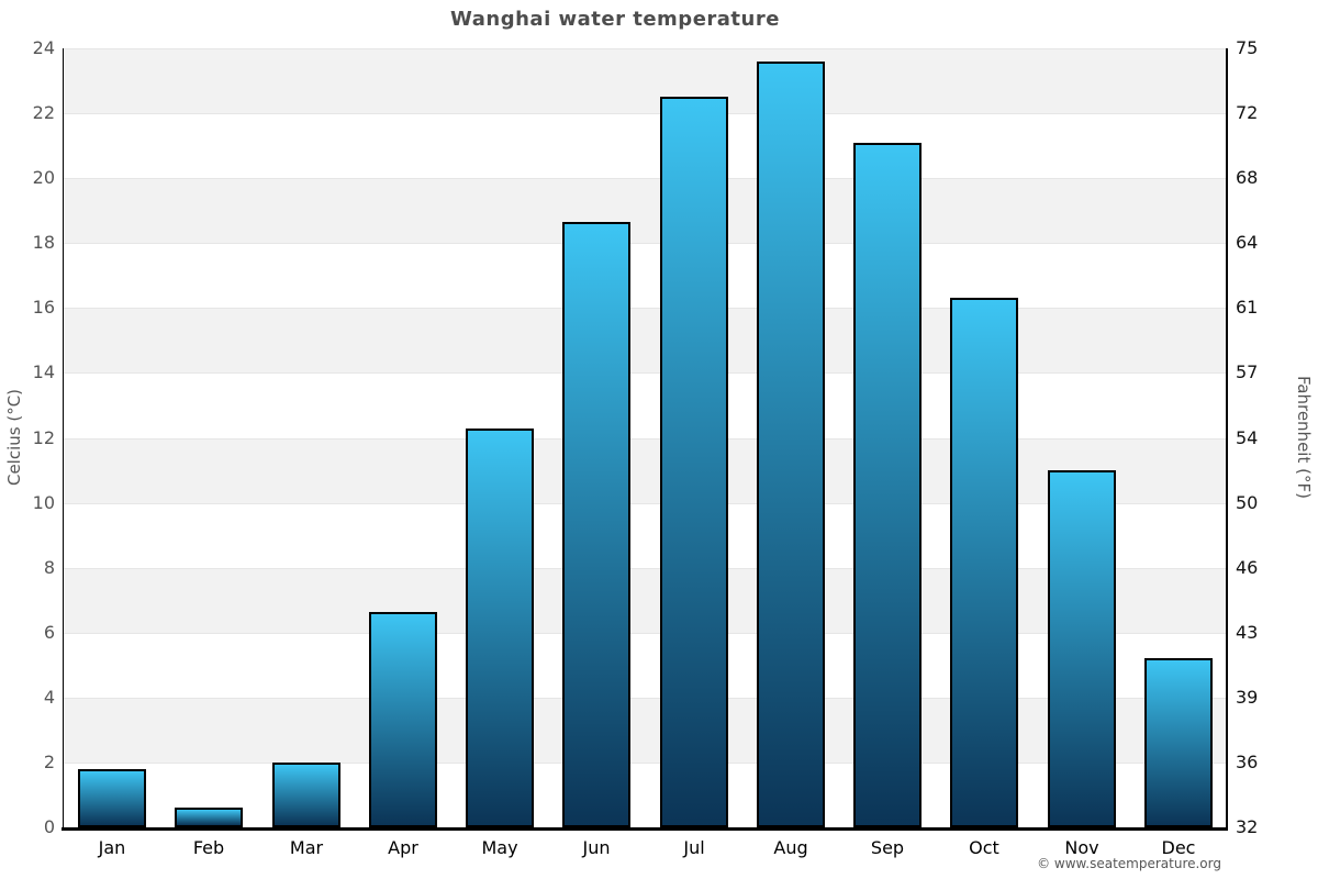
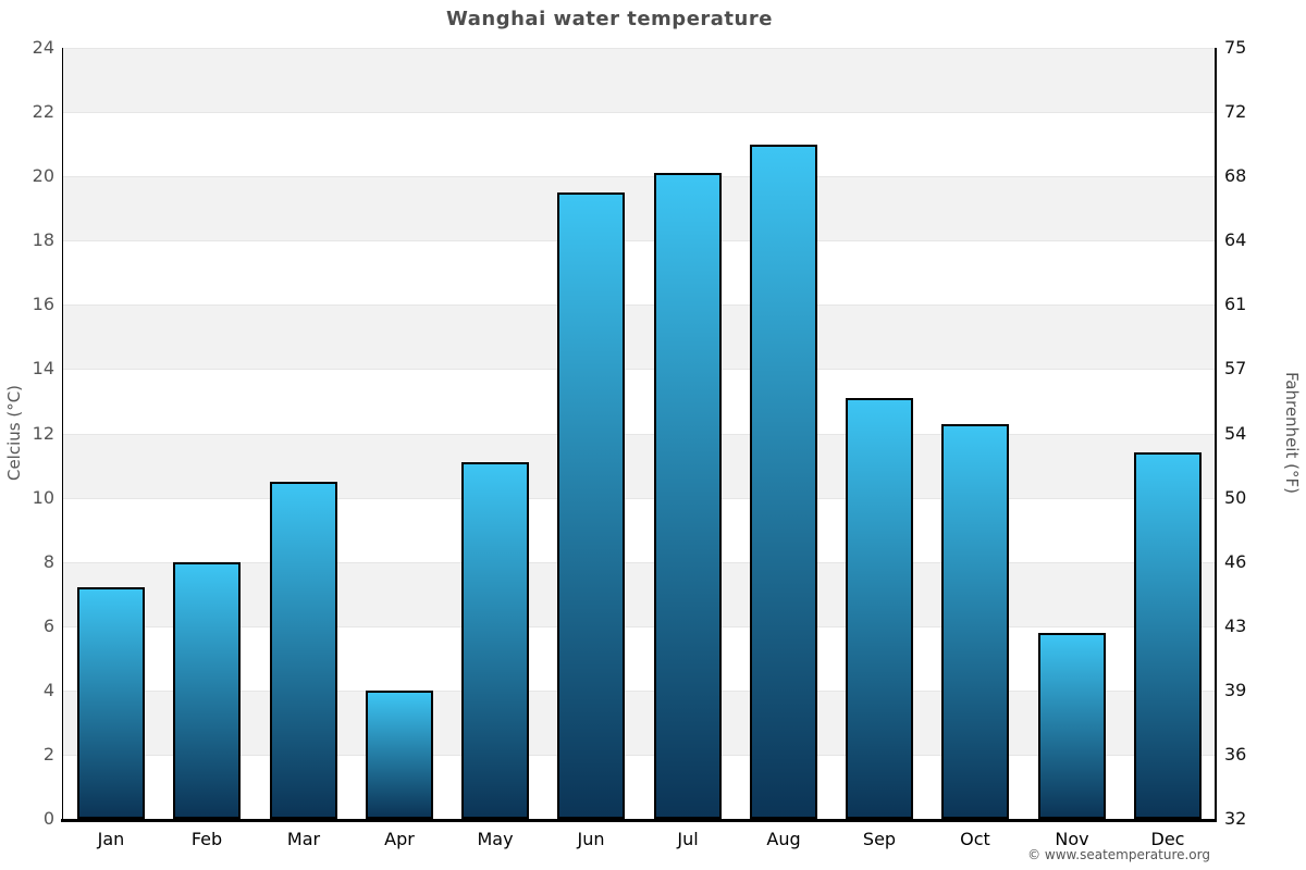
Jan: 1.8 -> 7.2
Feb: 0.6 -> 8.0
Mar: 2.0 -> 10.5
Apr: 6.7 -> 4.0
May: 12.3 -> 11.1
Jun: 18.6 -> 19.5
Jul: 22.5 -> 20.1
Aug: 23.6 -> 21.0
Sep: 21.1 -> 13.1
Oct: 16.3 -> 12.3
Nov: 11.0 -> 5.8
Dec: 5.2 -> 11.4
